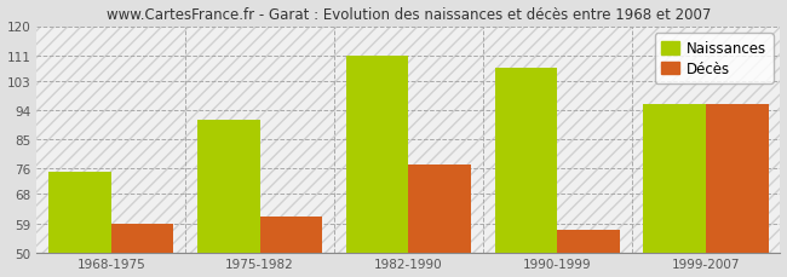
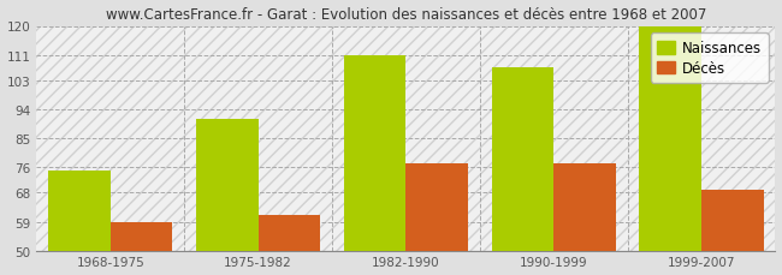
Décès/1990-1999: 57 -> 77
Naissances/1999-2007: 96 -> 120
Décès/1999-2007: 96 -> 69
